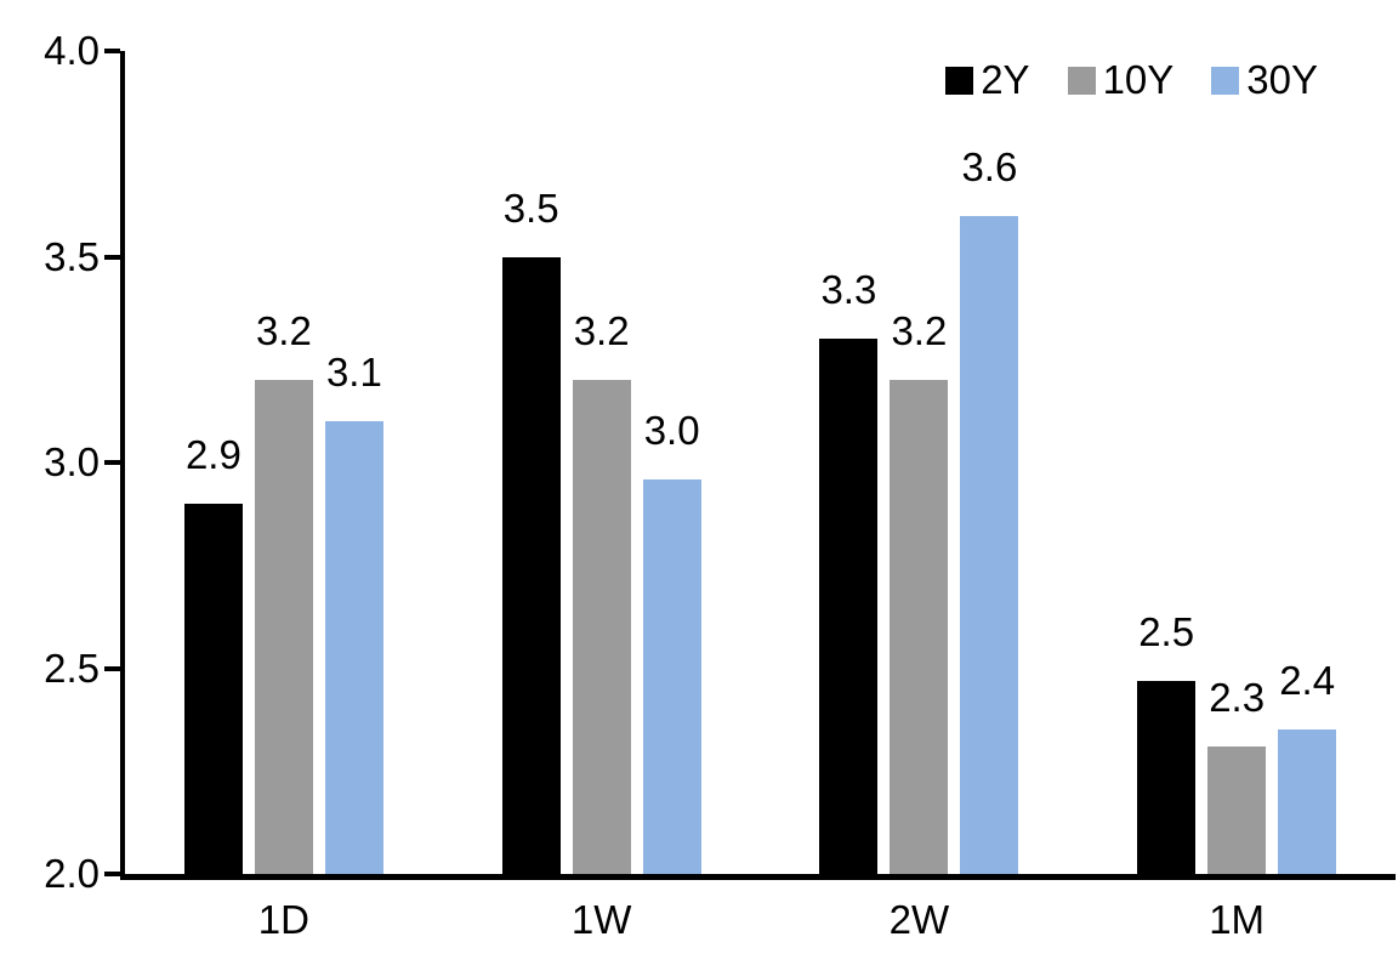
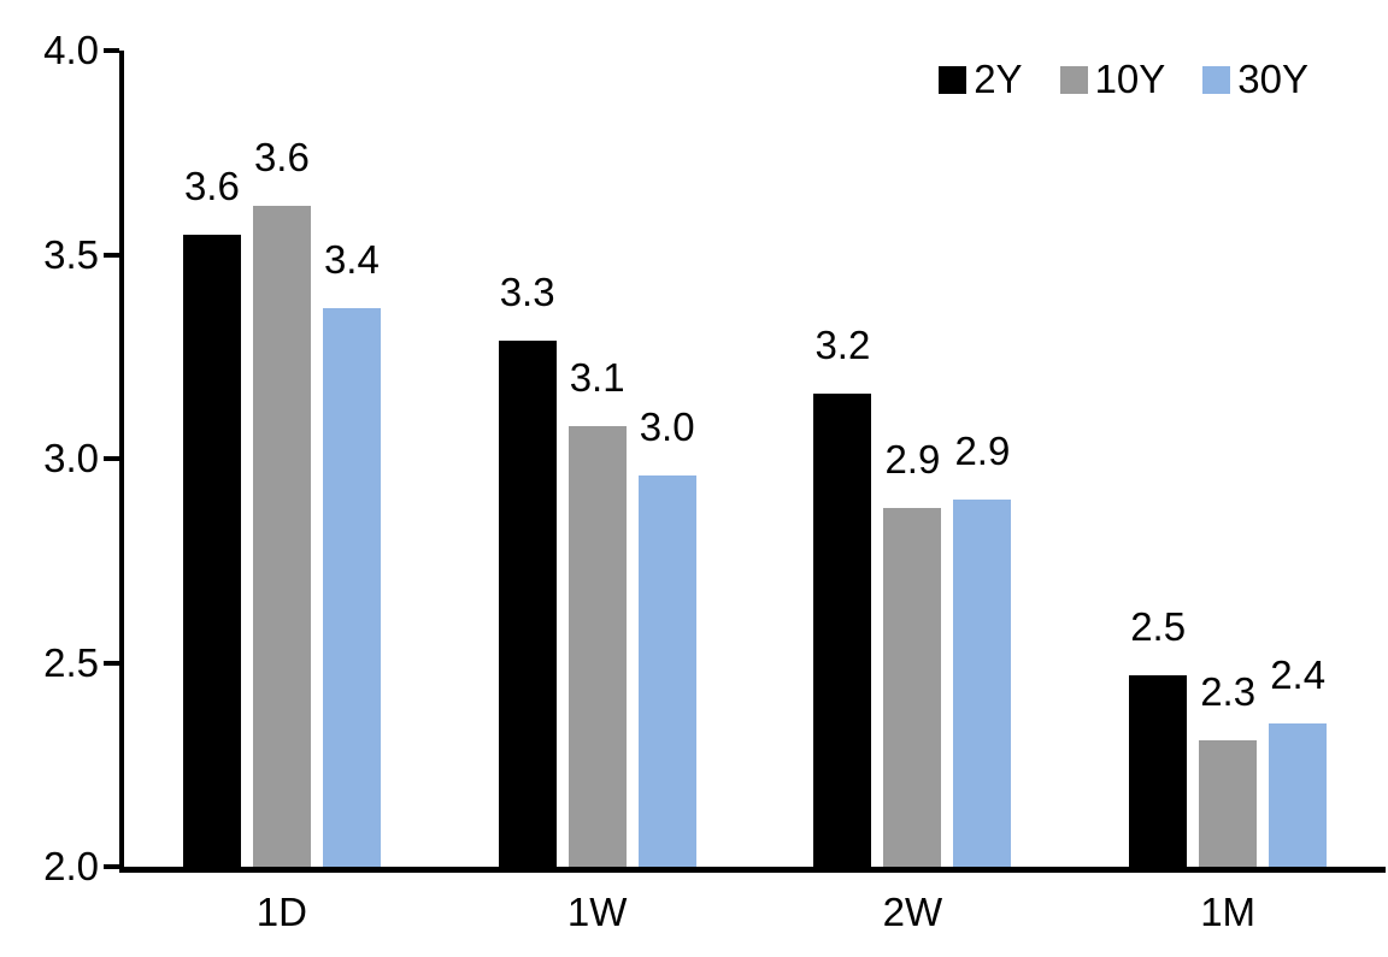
2Y/1D: 2.9 -> 3.6
10Y/1D: 3.2 -> 3.6
30Y/1D: 3.1 -> 3.4
2Y/1W: 3.5 -> 3.3
10Y/1W: 3.2 -> 3.1
2Y/2W: 3.3 -> 3.2
10Y/2W: 3.2 -> 2.9
30Y/2W: 3.6 -> 2.9
